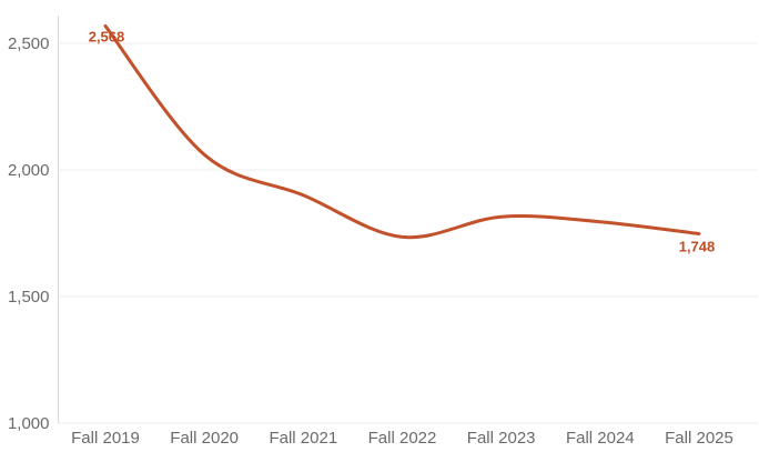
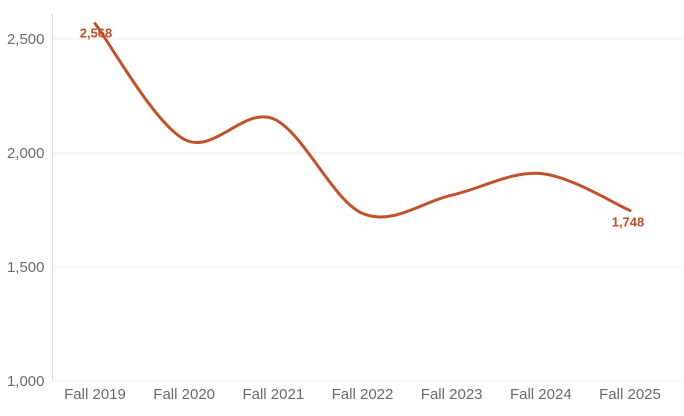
Fall 2021: 1900 -> 2150
Fall 2024: 1800 -> 1910
